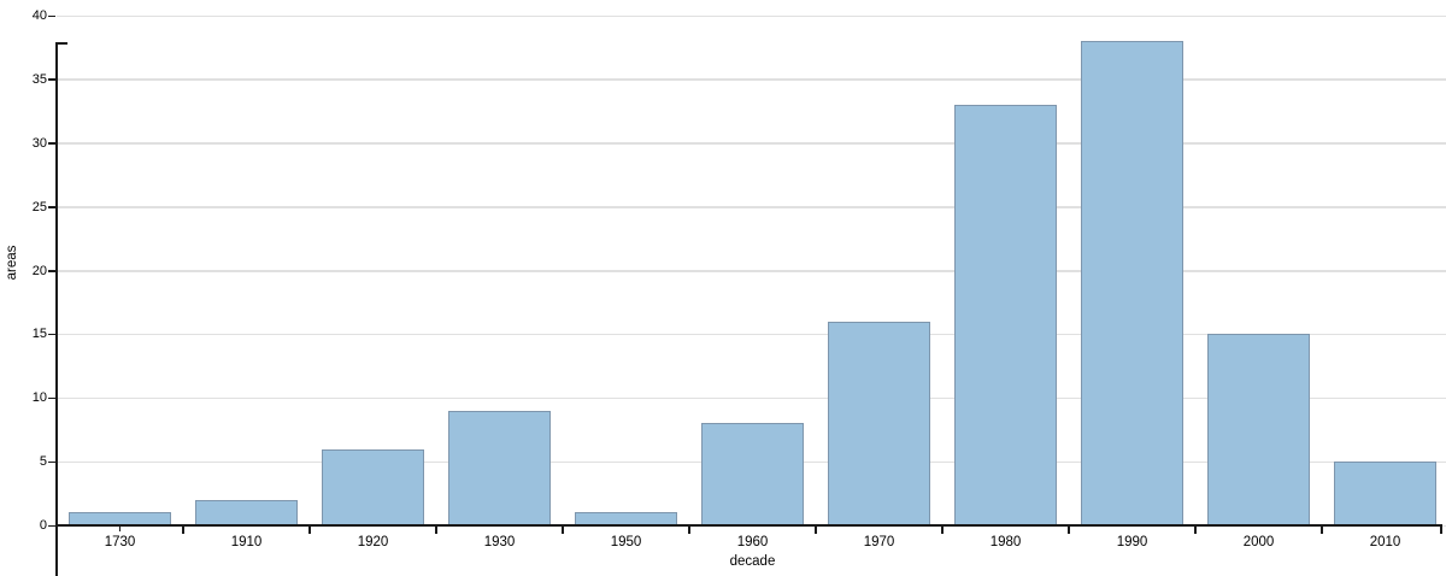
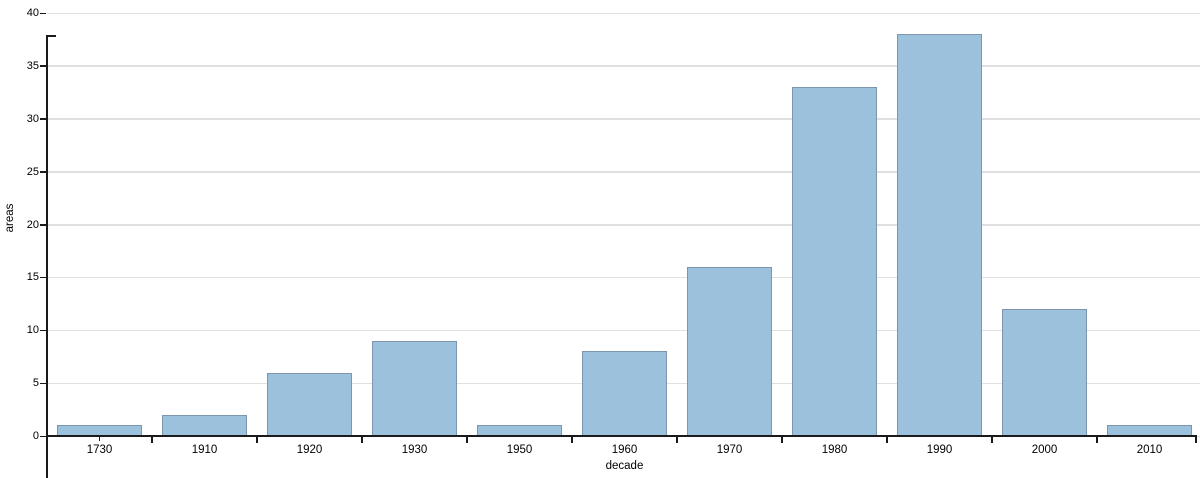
2000: 15 -> 12
2010: 5 -> 1
